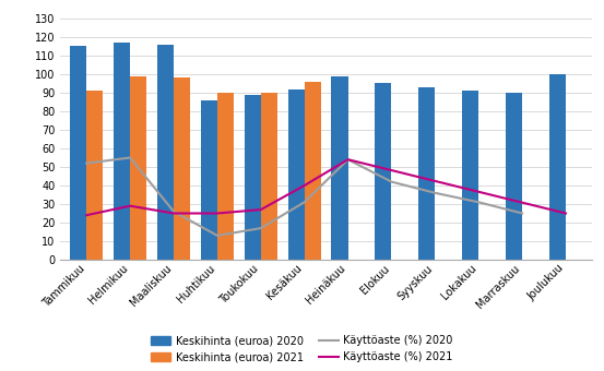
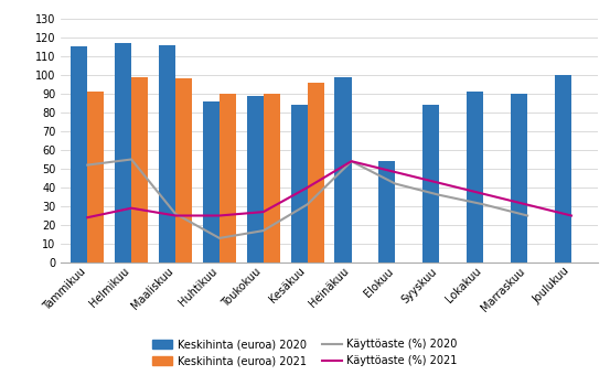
Keskihinta (euroa) 2020/Kesäkuu: 92 -> 84
Keskihinta (euroa) 2020/Elokuu: 95 -> 54
Keskihinta (euroa) 2020/Syyskuu: 93 -> 84
